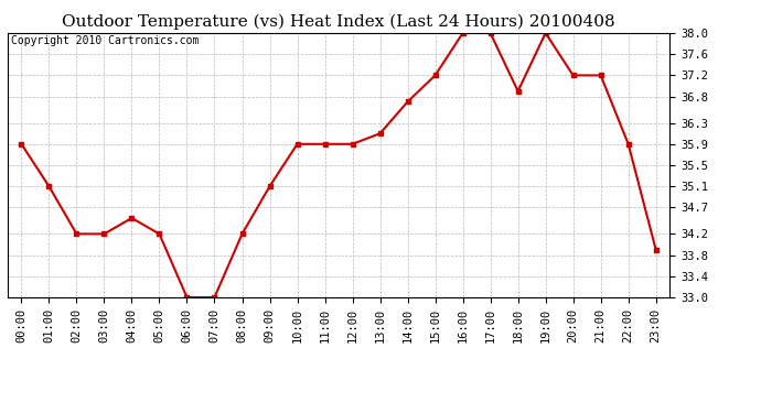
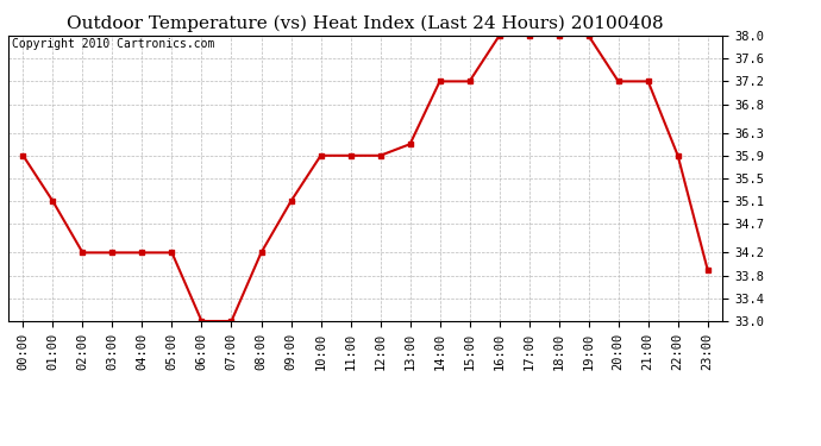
04:00: 34.5 -> 34.2
14:00: 36.7 -> 37.2
18:00: 36.9 -> 38.0
